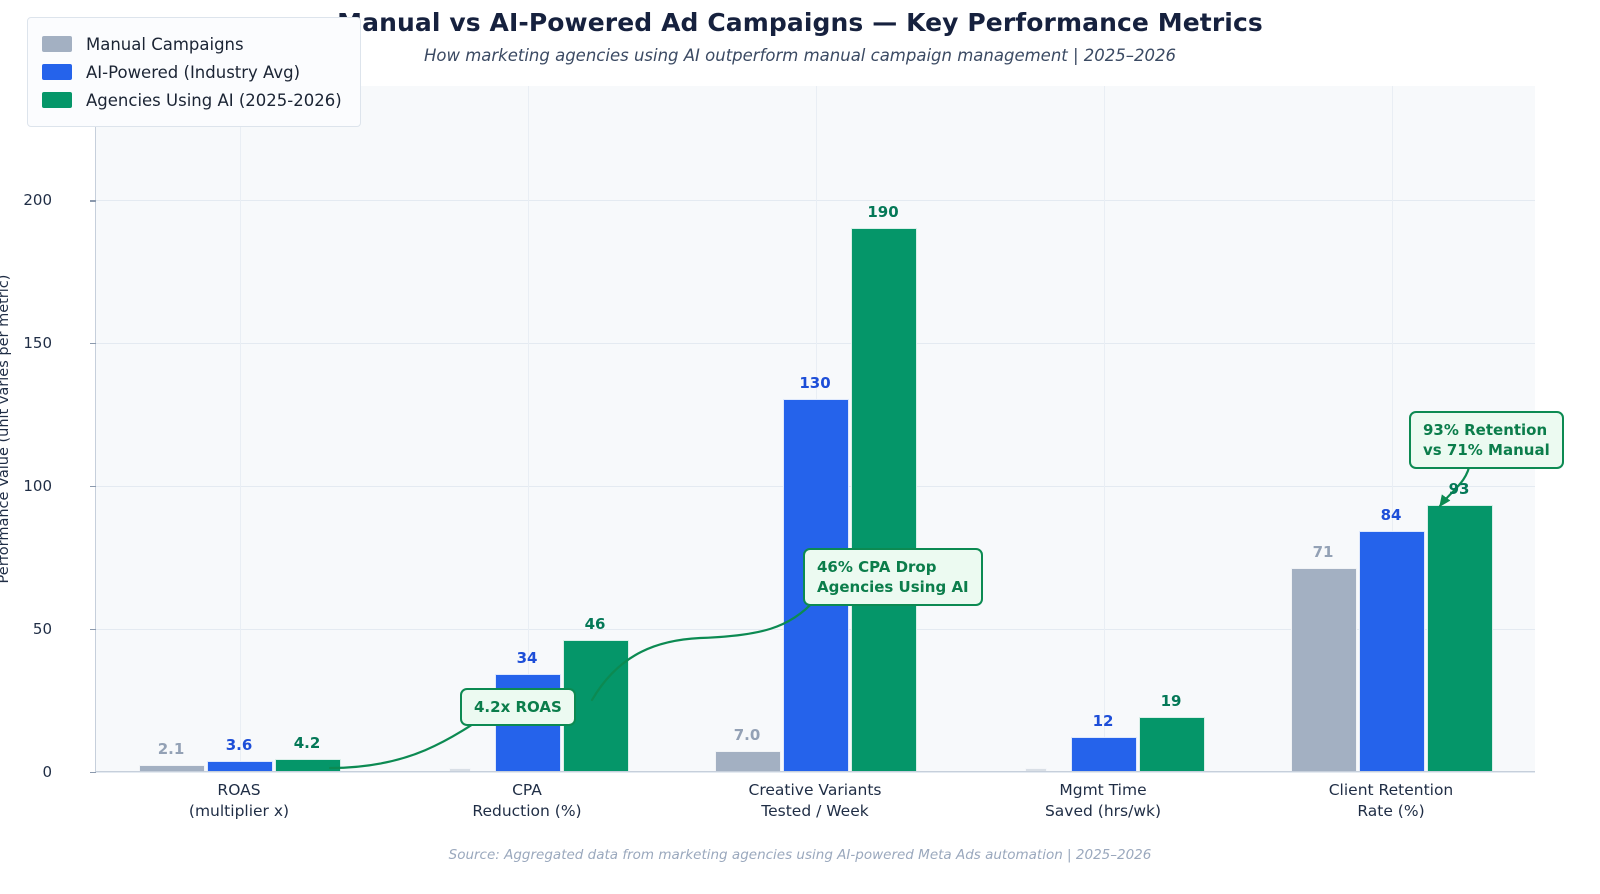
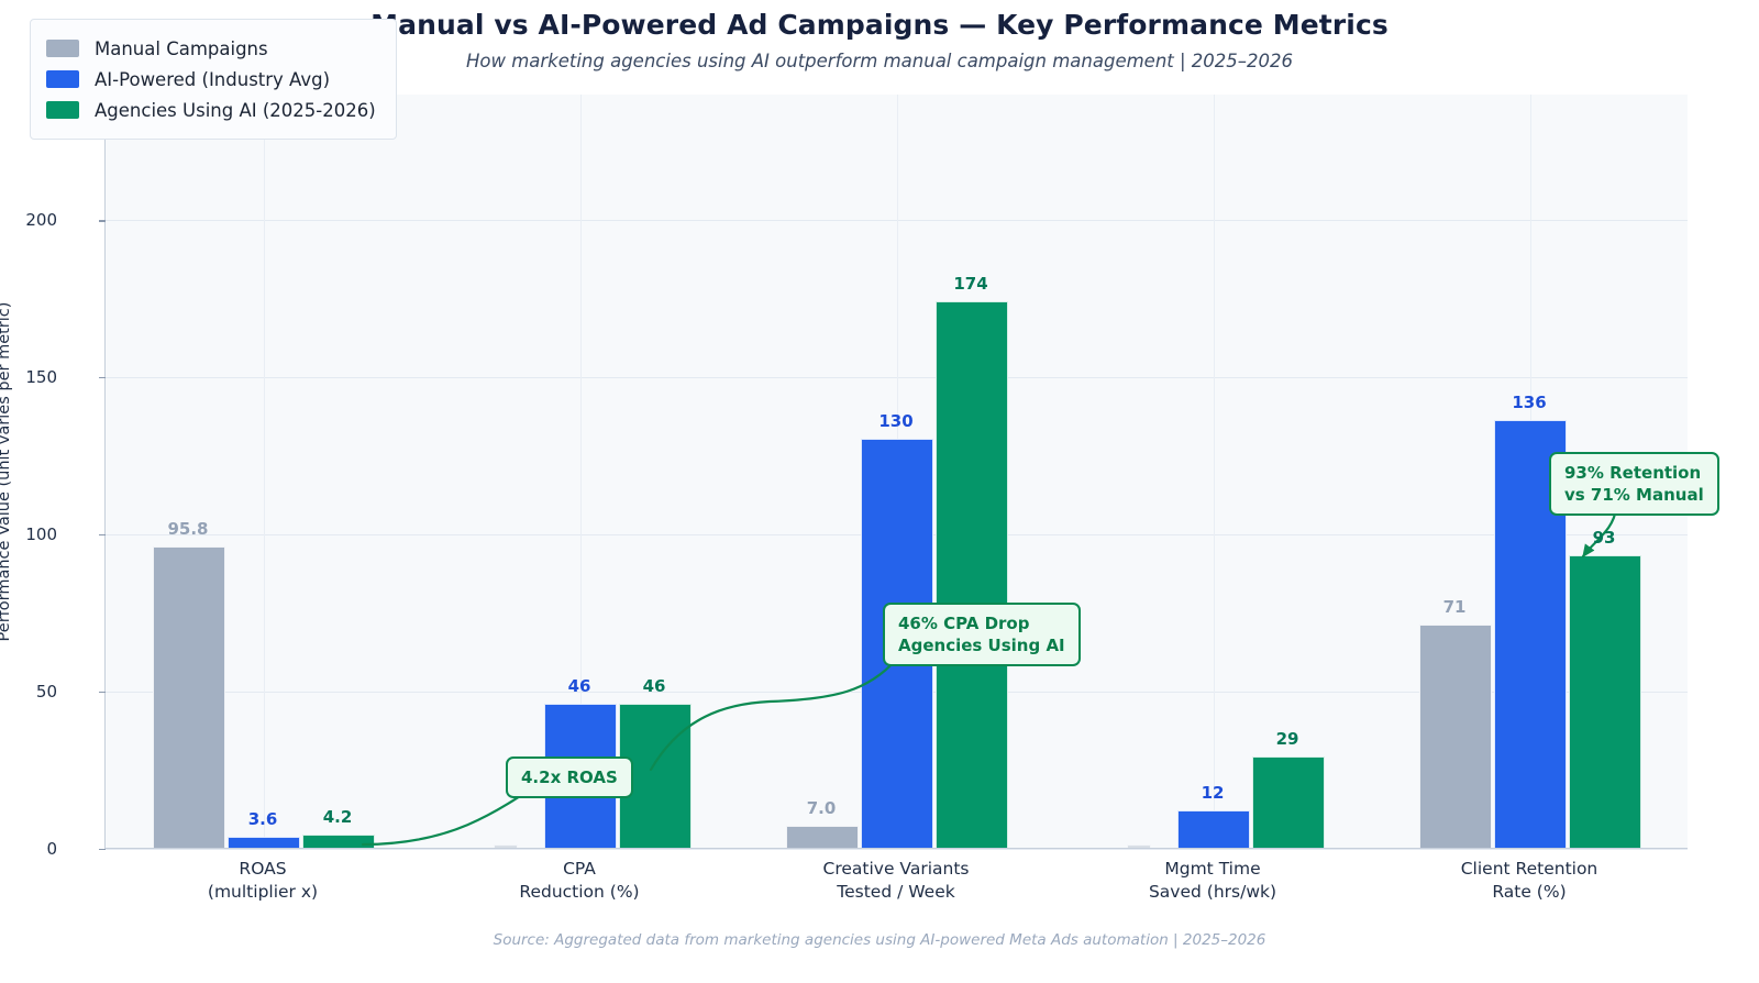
Manual Campaigns/ROAS (multiplier x): 2.1 -> 95.8
AI-Powered (Industry Avg)/CPA Reduction (%): 34 -> 46
Agencies Using AI (2025-2026)/Creative Variants Tested / Week: 190 -> 174
Agencies Using AI (2025-2026)/Mgmt Time Saved (hrs/wk): 19 -> 29
AI-Powered (Industry Avg)/Client Retention Rate (%): 84 -> 136
